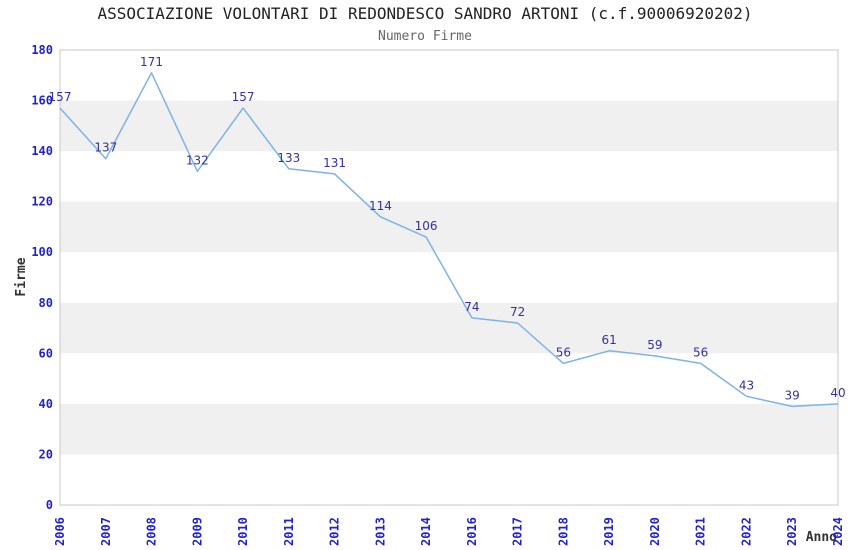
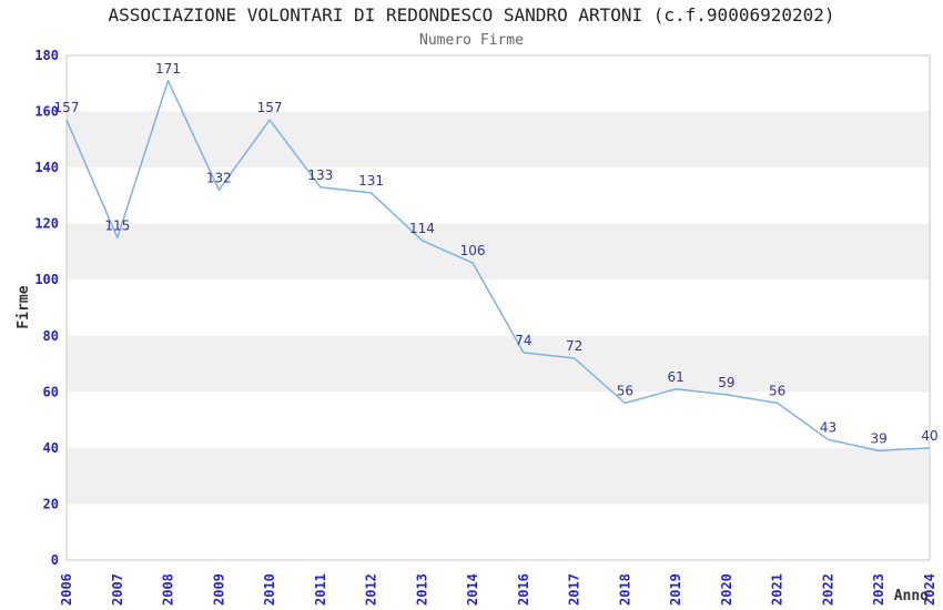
2007: 137 -> 115
